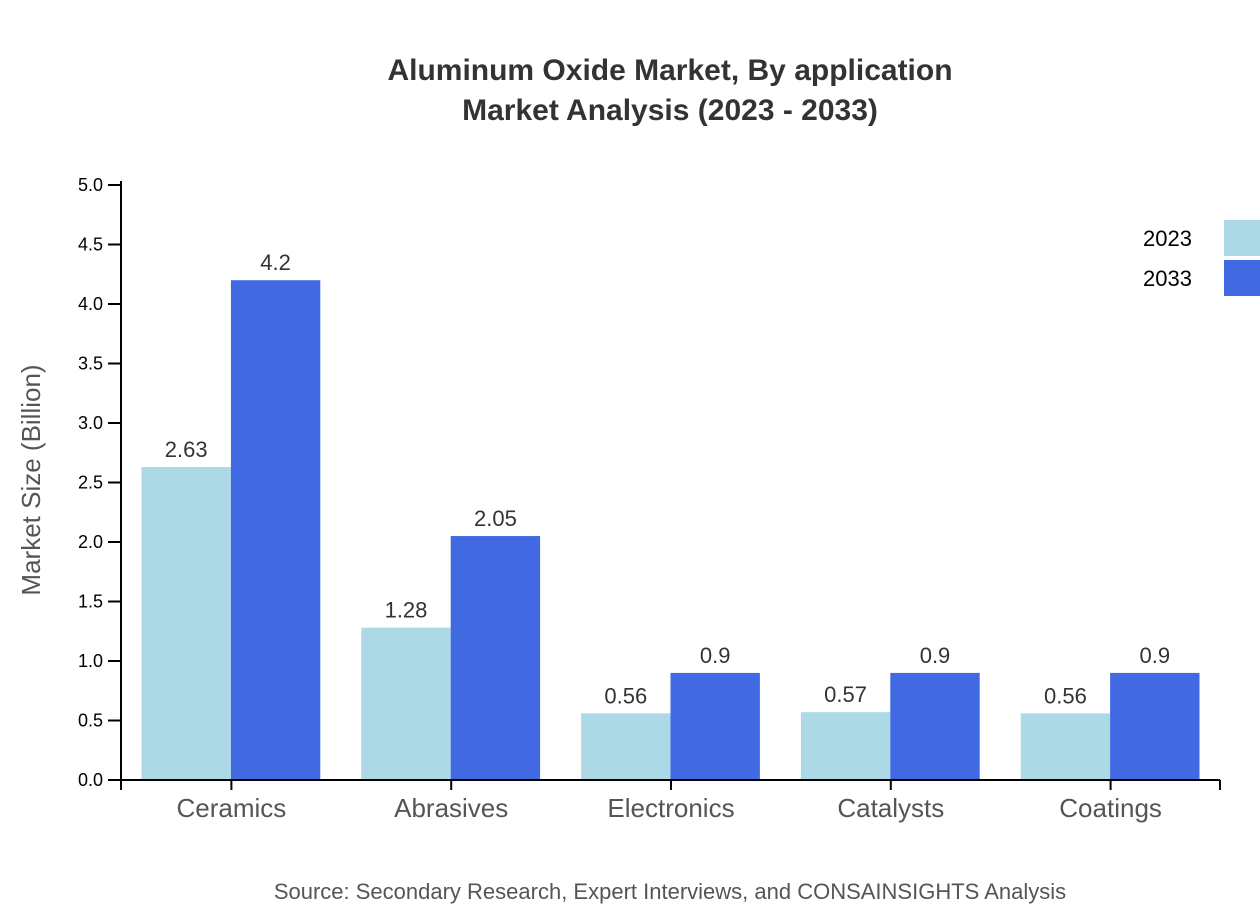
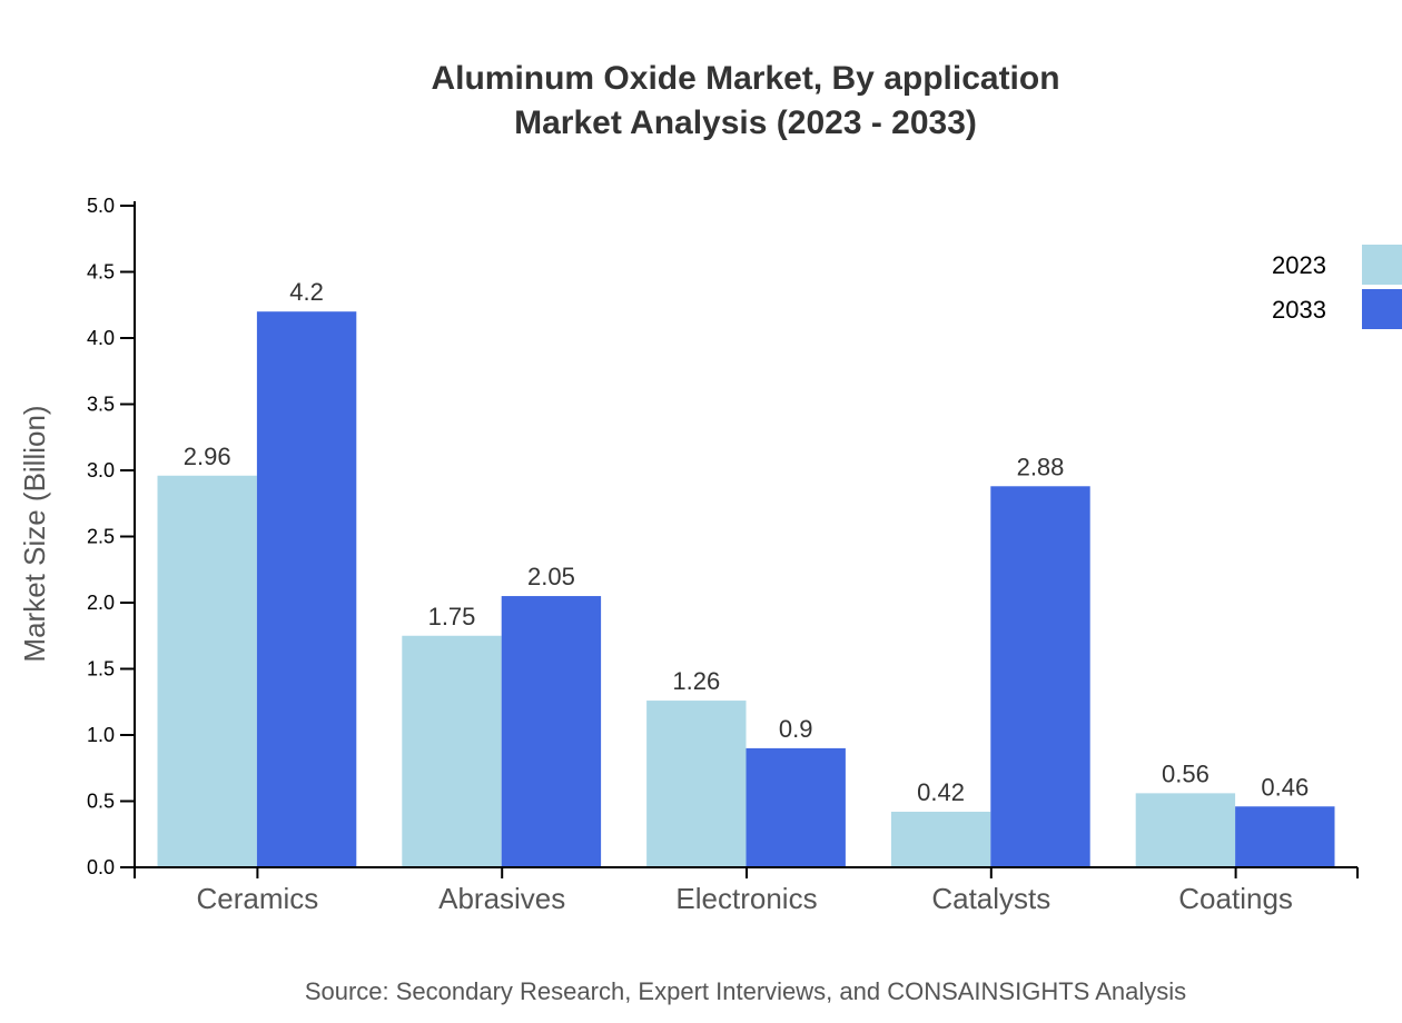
2023/Ceramics: 2.63 -> 2.96
2023/Abrasives: 1.28 -> 1.75
2023/Electronics: 0.56 -> 1.26
2023/Catalysts: 0.57 -> 0.42
2033/Catalysts: 0.9 -> 2.88
2033/Coatings: 0.9 -> 0.46
